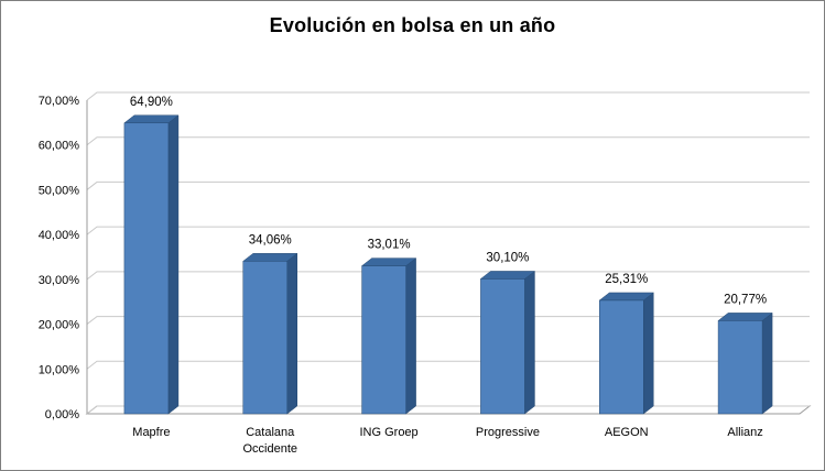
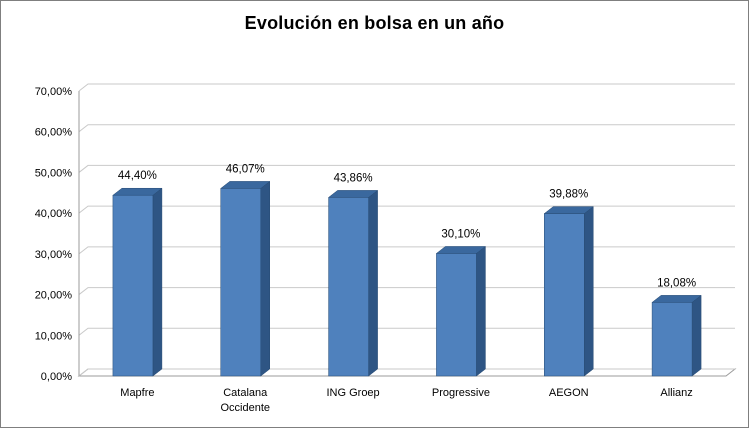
Mapfre: 64,90% -> 44,40%
Catalana Occidente: 34,06% -> 46,07%
ING Groep: 33,01% -> 43,86%
AEGON: 25,31% -> 39,88%
Allianz: 20,77% -> 18,08%
